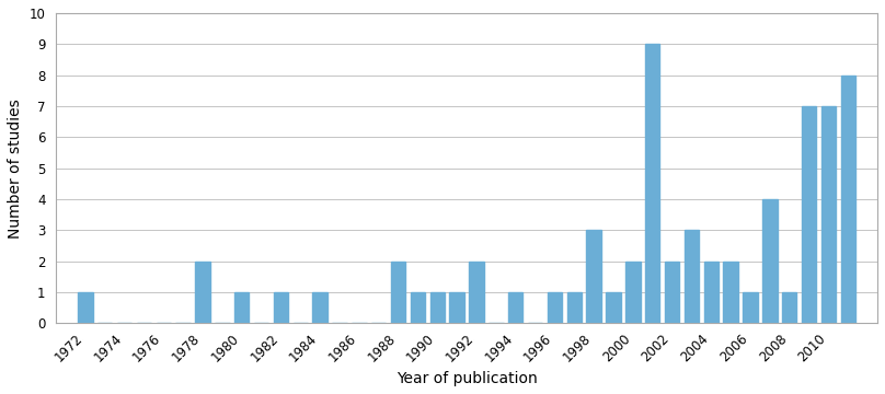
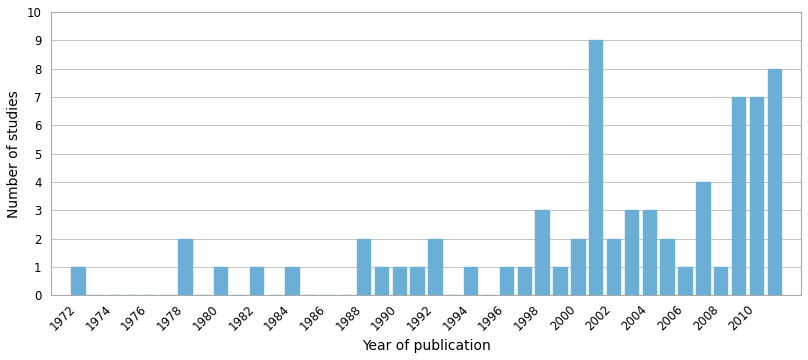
2004: 2 -> 3
